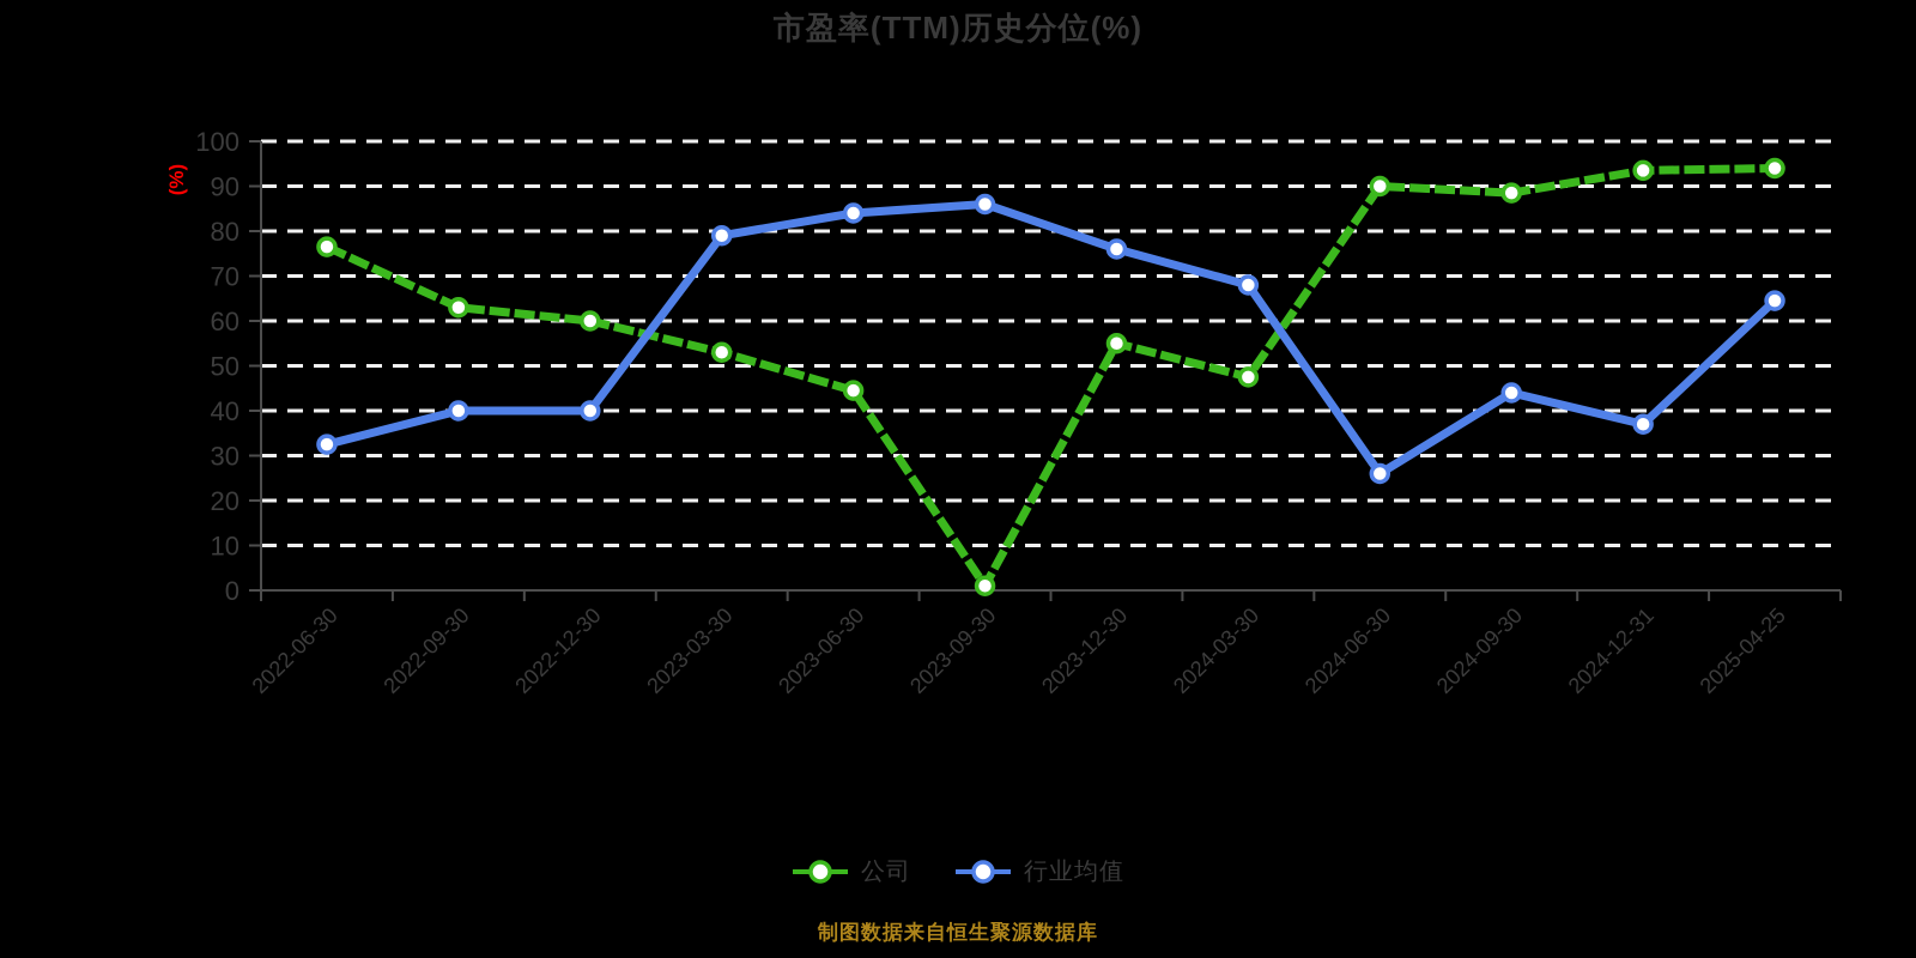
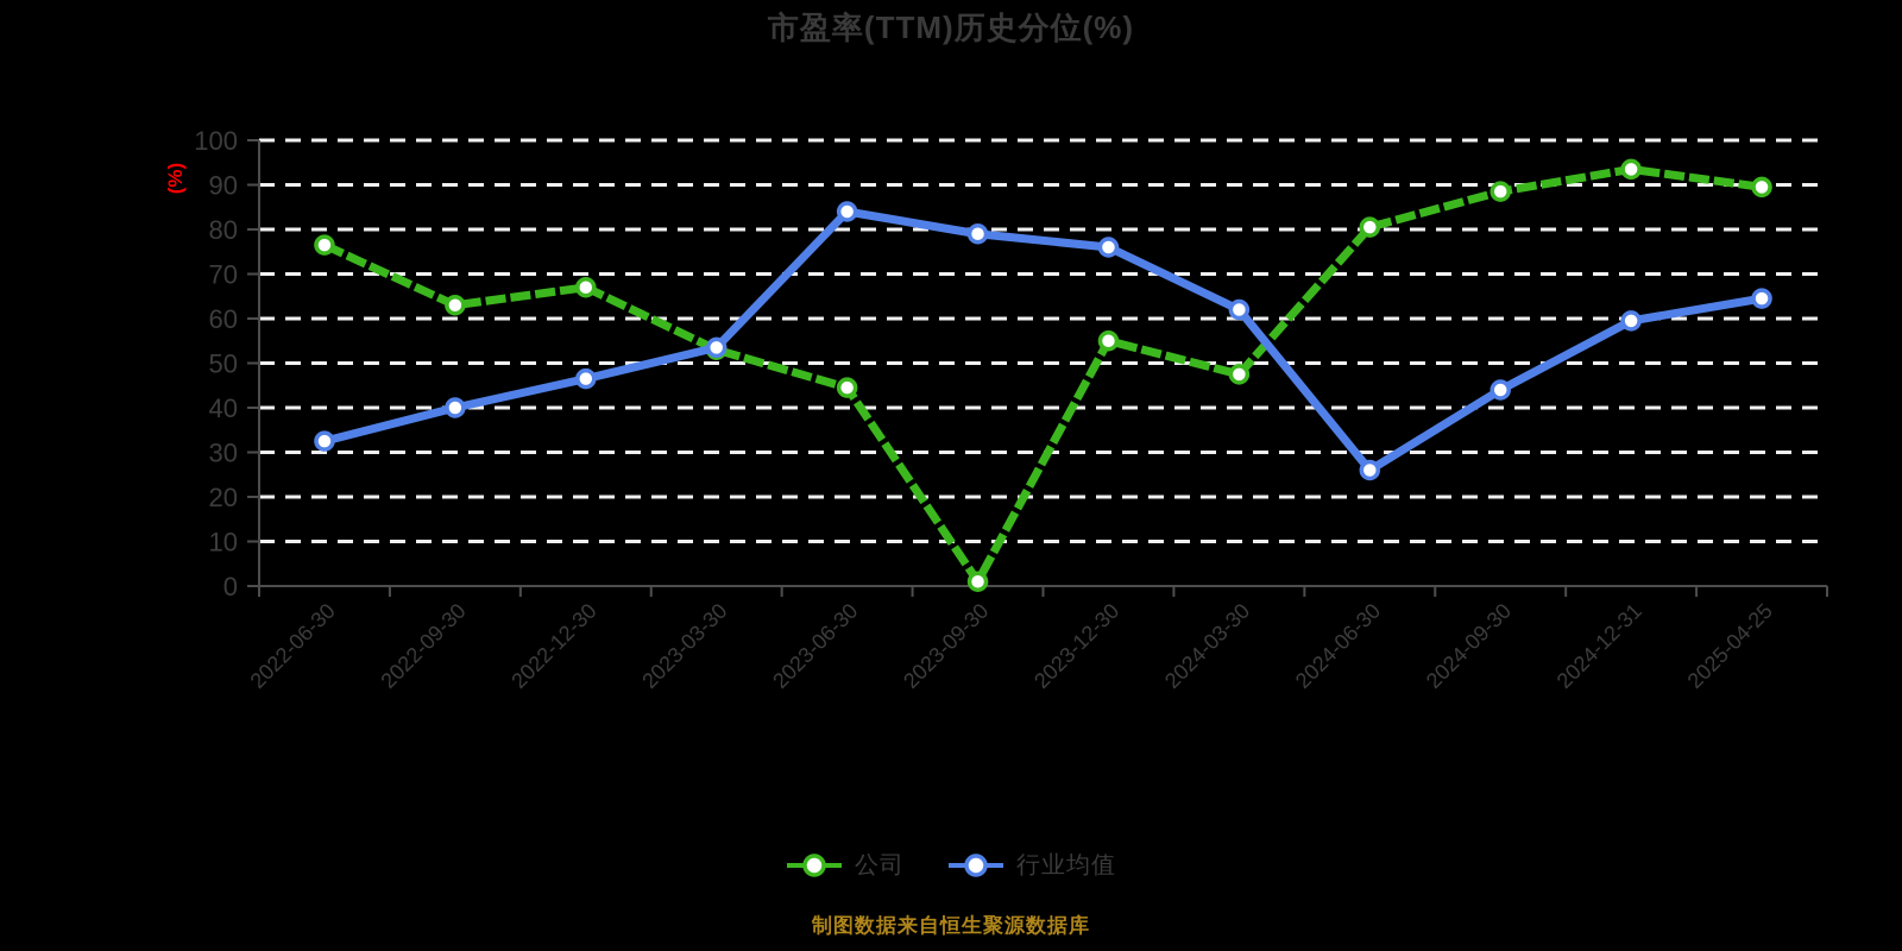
公司/2022-12-30: 60 -> 67
行业均值/2022-12-30: 40 -> 46
行业均值/2023-03-30: 79 -> 54
行业均值/2023-09-30: 86 -> 79
行业均值/2024-03-30: 68 -> 62
公司/2024-06-30: 90 -> 80
行业均值/2024-12-31: 37 -> 60
公司/2025-04-25: 94 -> 90
